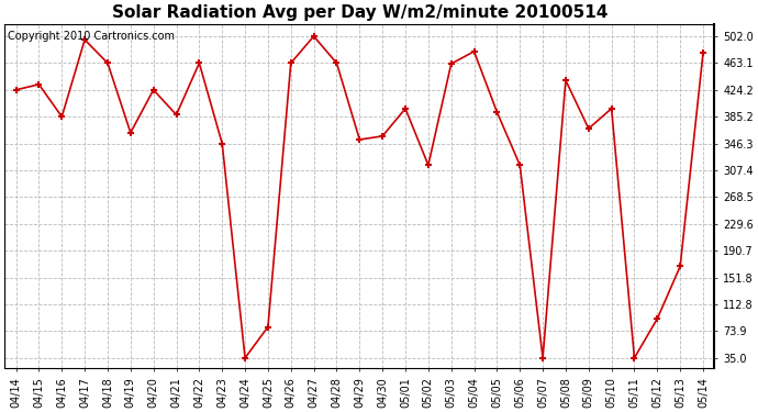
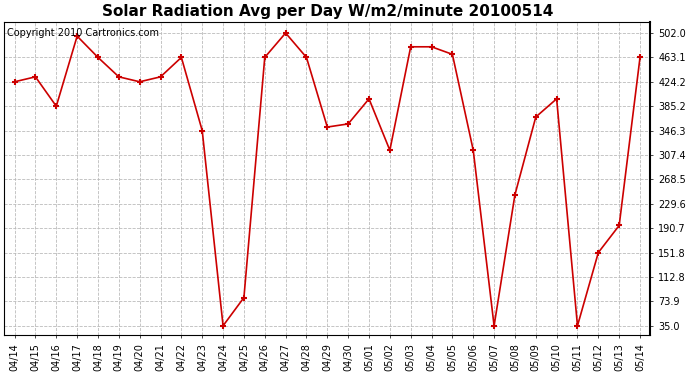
04/19: 362 -> 432
04/21: 388 -> 432
05/03: 462 -> 480
05/05: 392 -> 468
05/08: 438 -> 244
05/12: 92 -> 152
05/13: 168 -> 195
05/14: 478 -> 463
